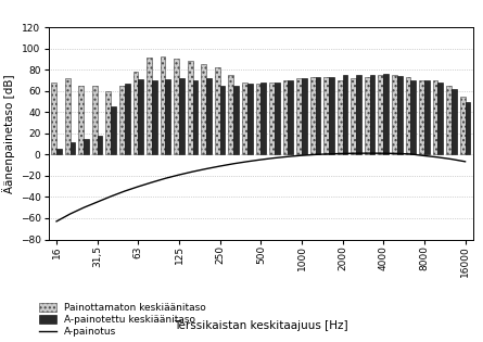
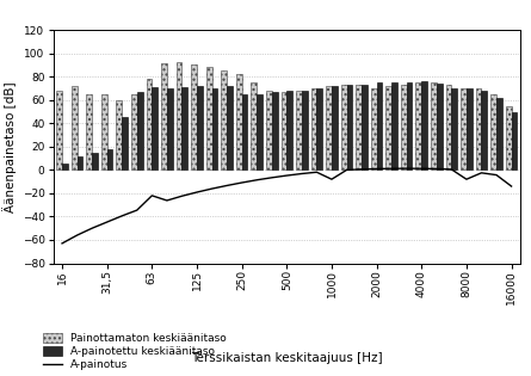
A-painotus/63: -30 -> -22
A-painotus/1000: -1 -> -8
A-painotus/8000: -1 -> -8
A-painotus/16000: -7 -> -14
